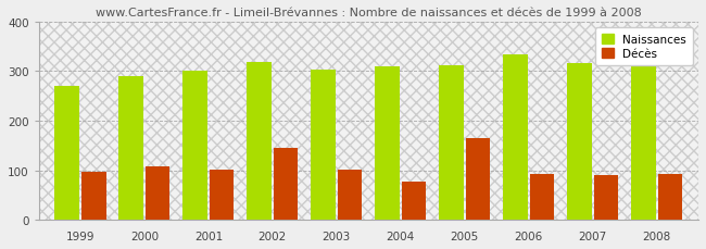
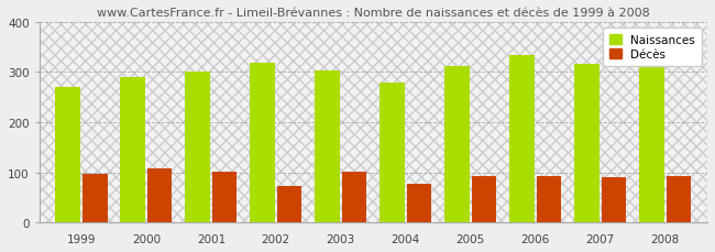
Décès/2002: 145 -> 73
Naissances/2004: 310 -> 278
Décès/2005: 165 -> 93
